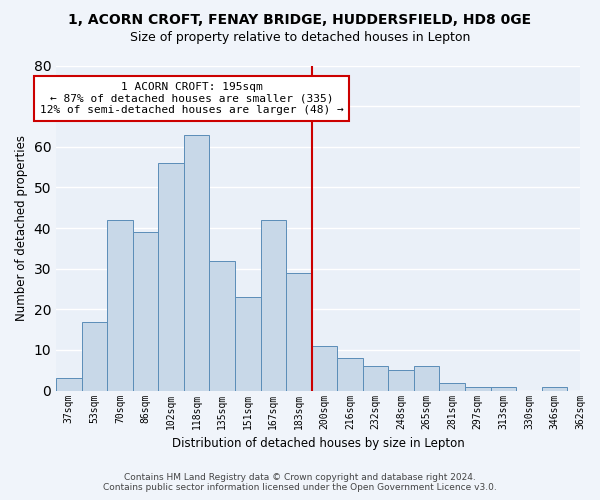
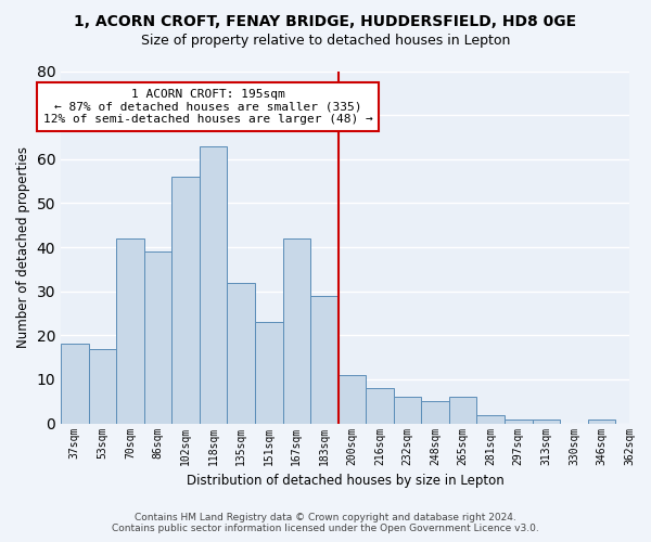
37sqm: 3 -> 18
